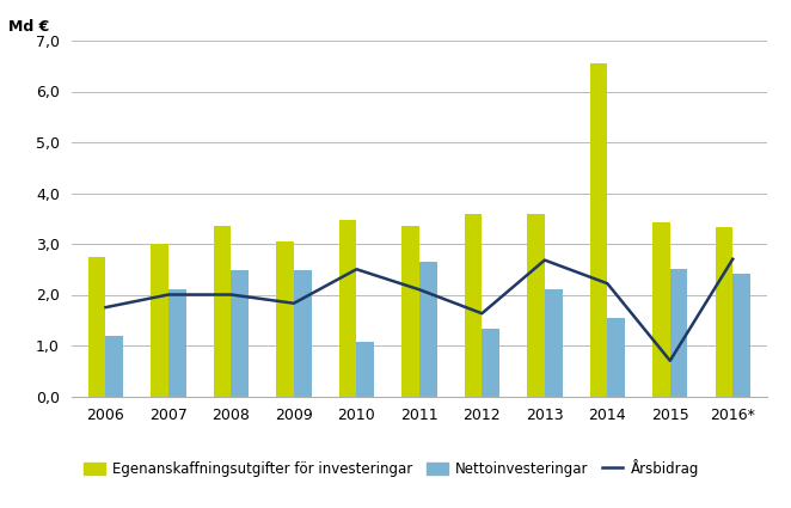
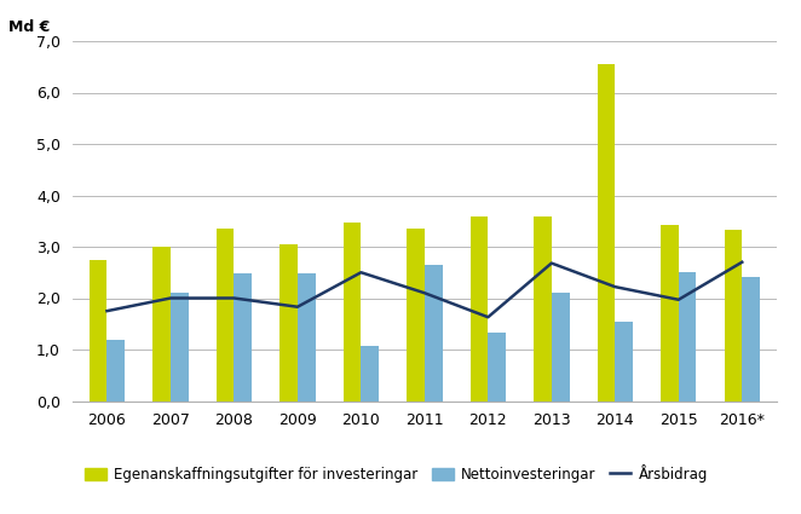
Årsbidrag/2015: 0,70 -> 1,97
